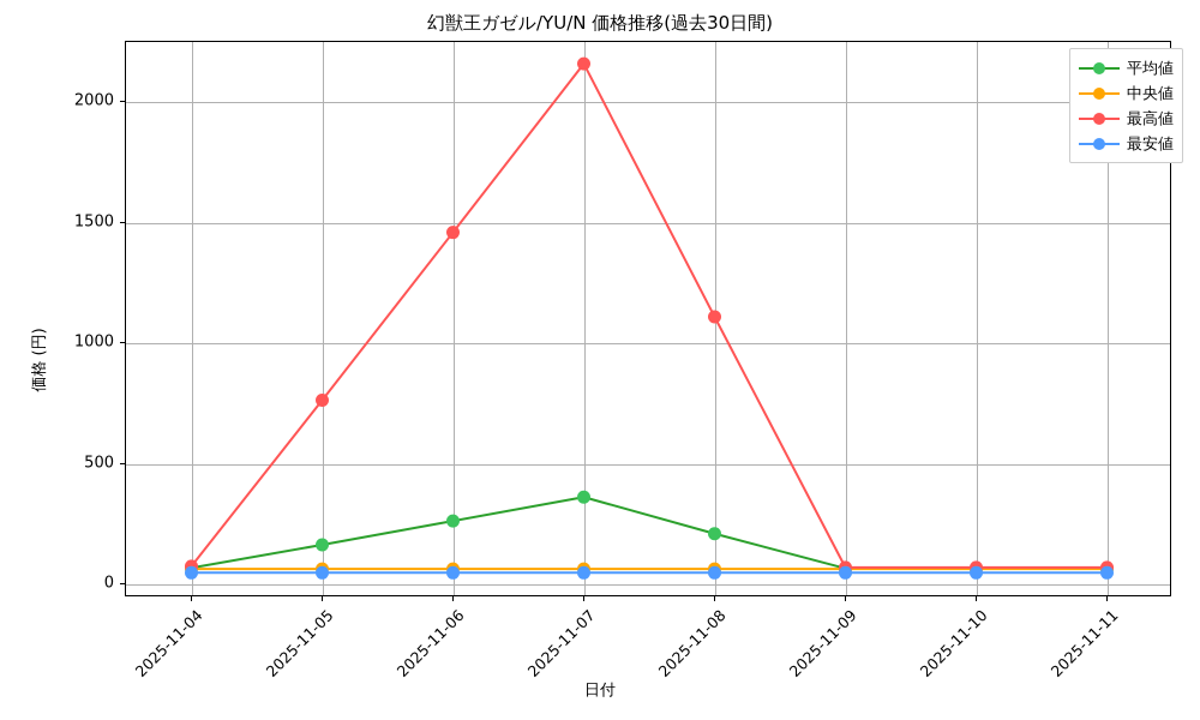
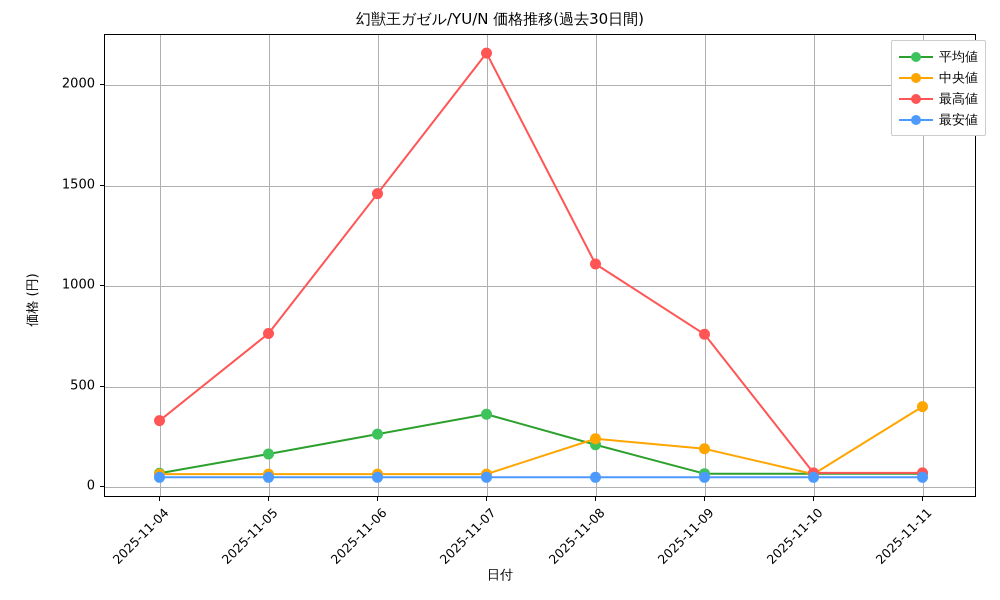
最高値/2025-11-04: 80 -> 330
中央値/2025-11-08: 60 -> 240
中央値/2025-11-09: 60 -> 190
最高値/2025-11-09: 70 -> 760
中央値/2025-11-11: 60 -> 400
